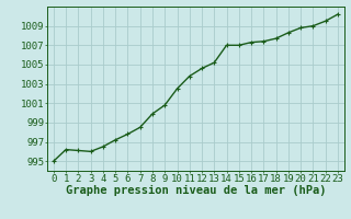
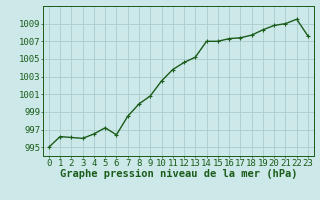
6: 997.8 -> 996.4
23: 1010.2 -> 1007.6
